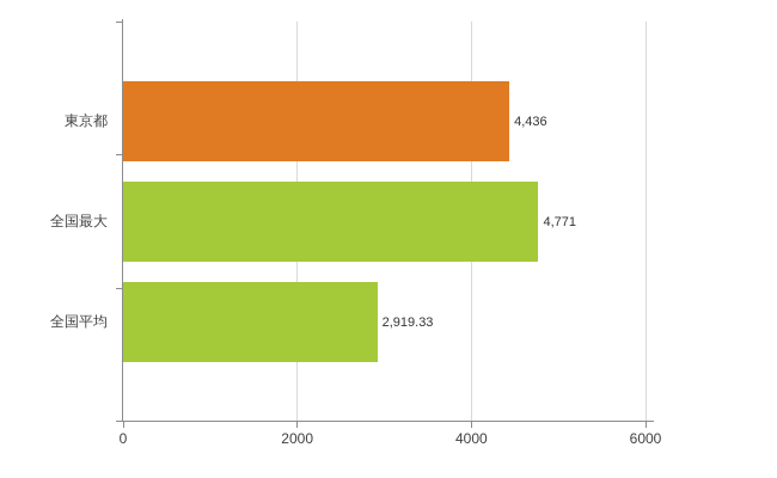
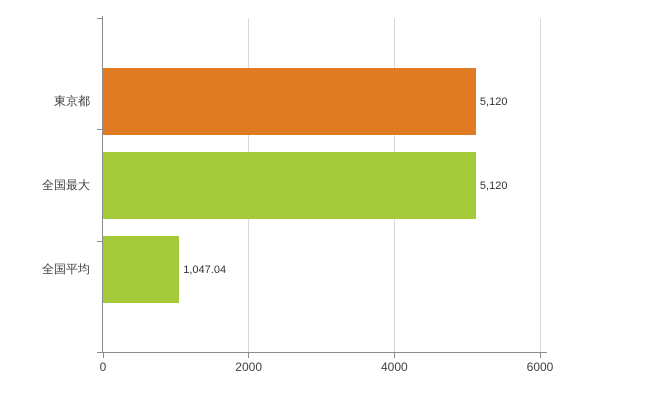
東京都: 4,436 -> 5,120
全国最大: 4,771 -> 5,120
全国平均: 2,919.33 -> 1,047.04
